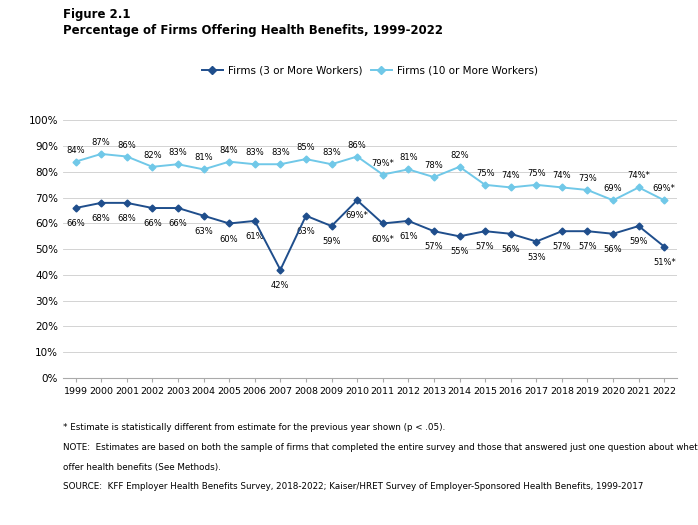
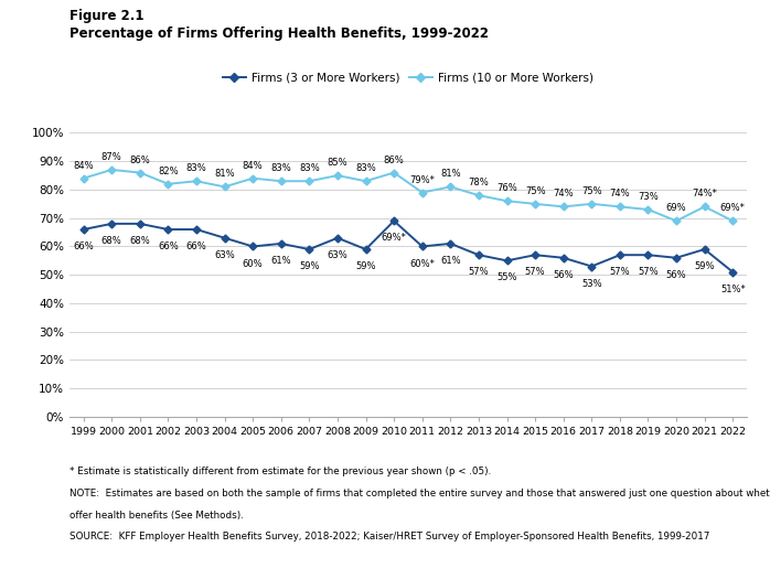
Firms (3 or More Workers)/2007: 42% -> 59%
Firms (10 or More Workers)/2014: 82% -> 76%
